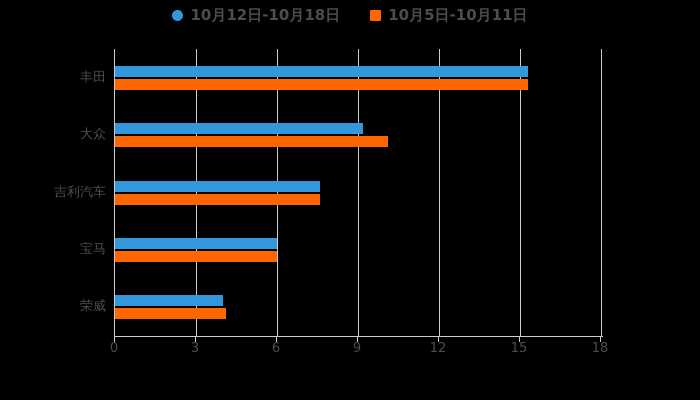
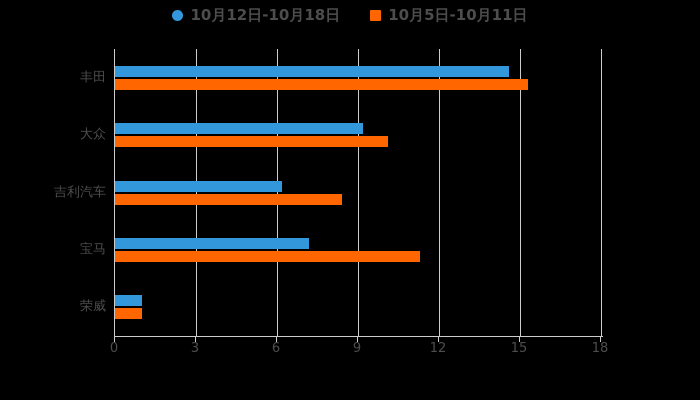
10月12日-10月18日/丰田: 15.3 -> 14.6
10月12日-10月18日/吉利汽车: 7.6 -> 6.2
10月5日-10月11日/吉利汽车: 7.6 -> 8.4
10月12日-10月18日/宝马: 6.0 -> 7.2
10月5日-10月11日/宝马: 6.0 -> 11.3
10月12日-10月18日/荣威: 4.0 -> 1.0
10月5日-10月11日/荣威: 4.1 -> 1.0
